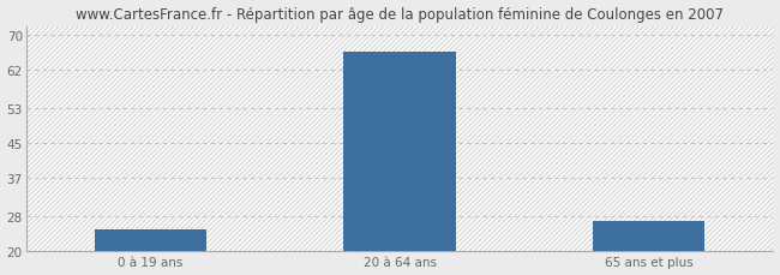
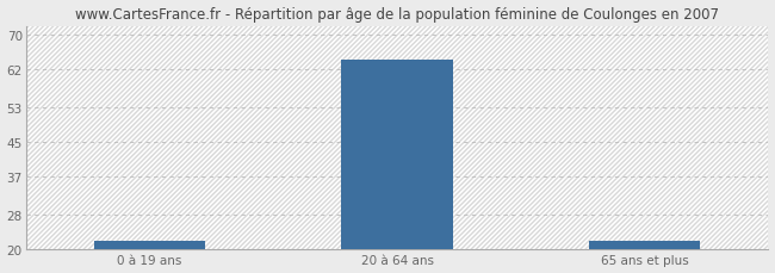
0 à 19 ans: 25 -> 22
20 à 64 ans: 66 -> 64
65 ans et plus: 27 -> 22
